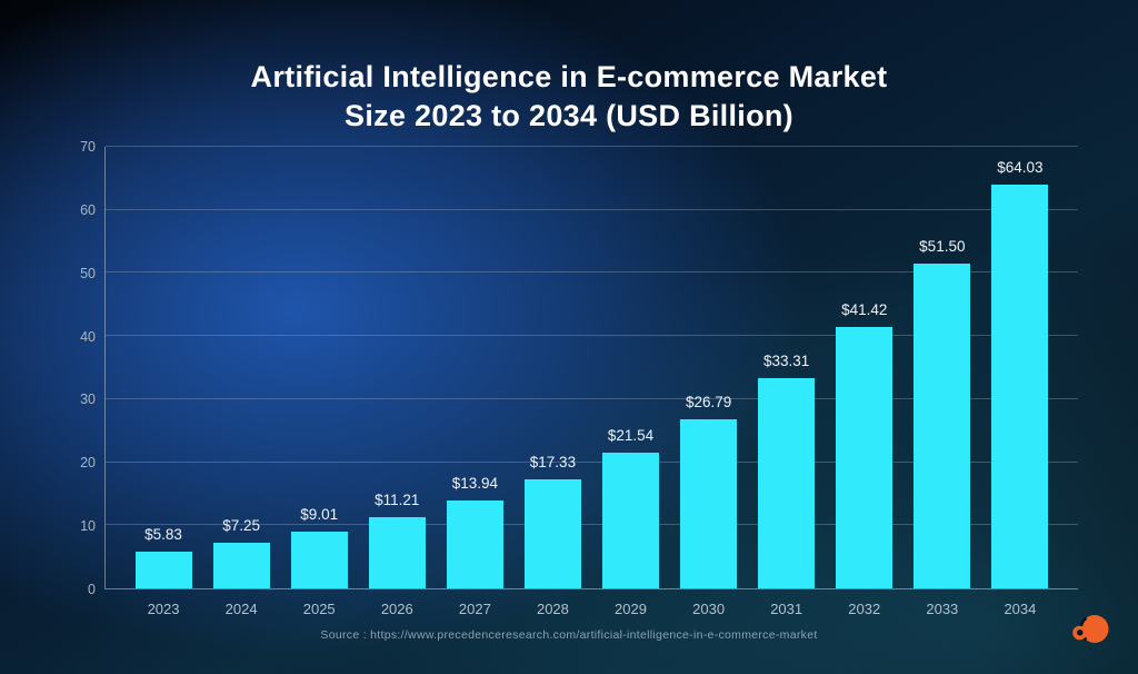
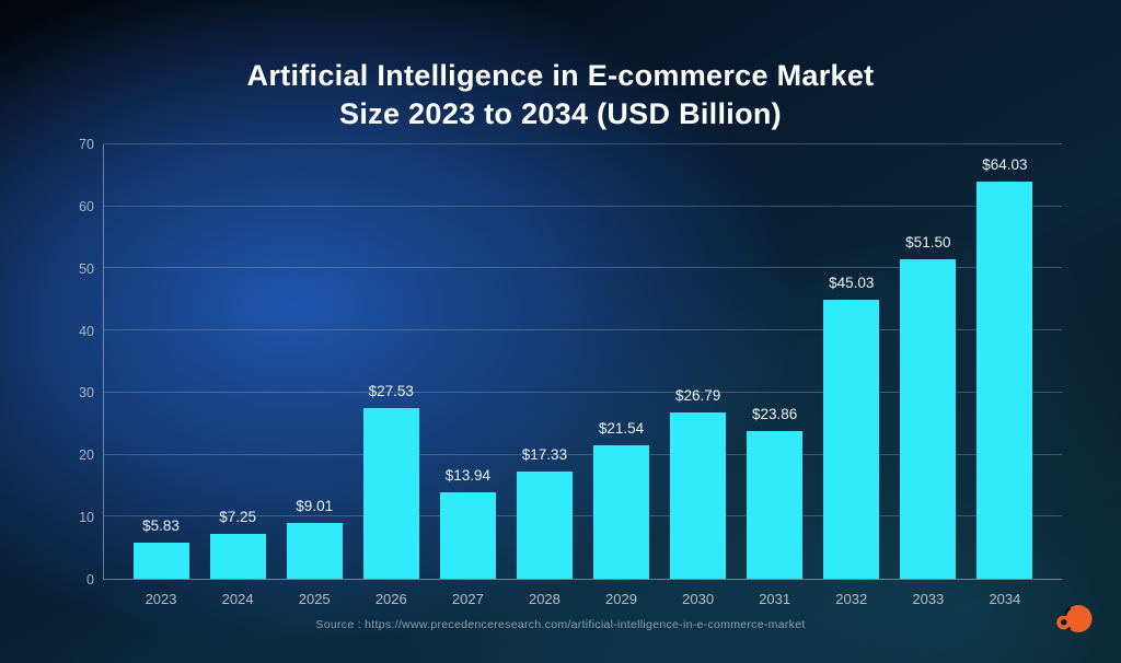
2026: $11.21 -> $27.53
2031: $33.31 -> $23.86
2032: $41.42 -> $45.03
